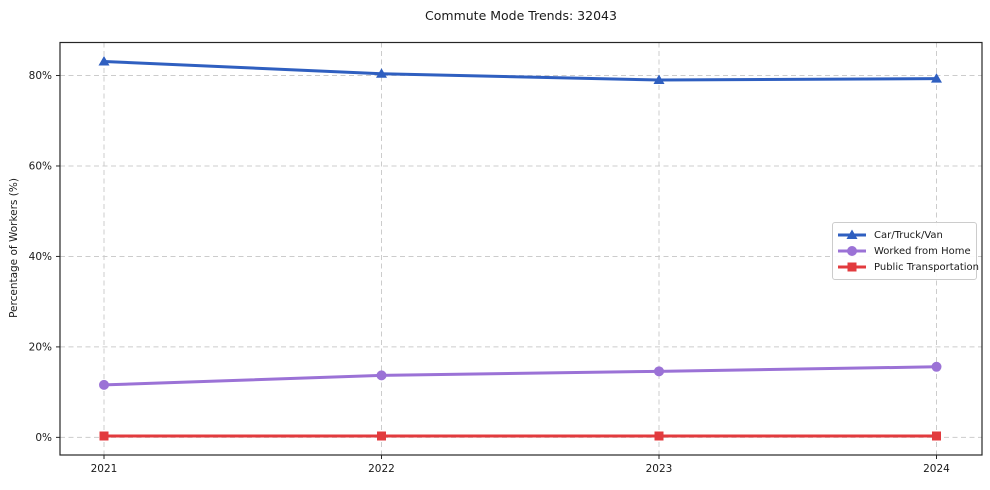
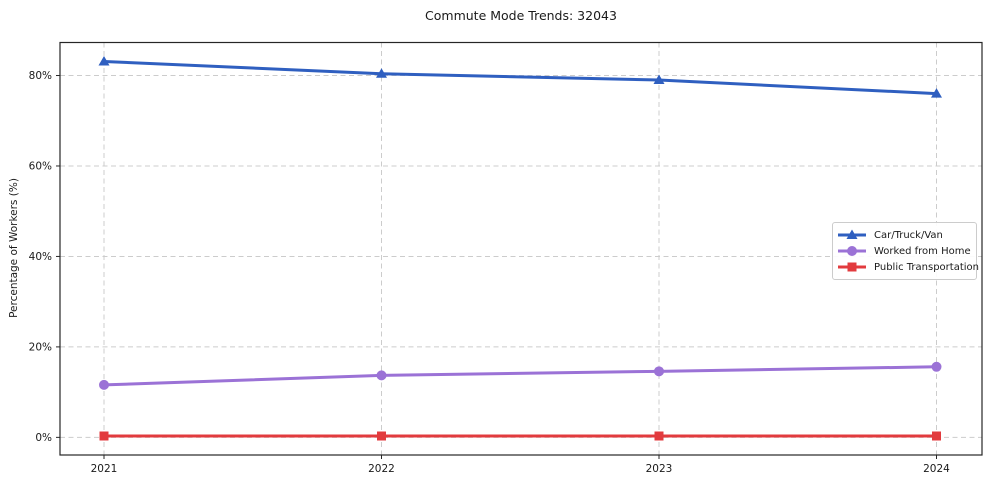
Car/Truck/Van/2024: 79% -> 76%
